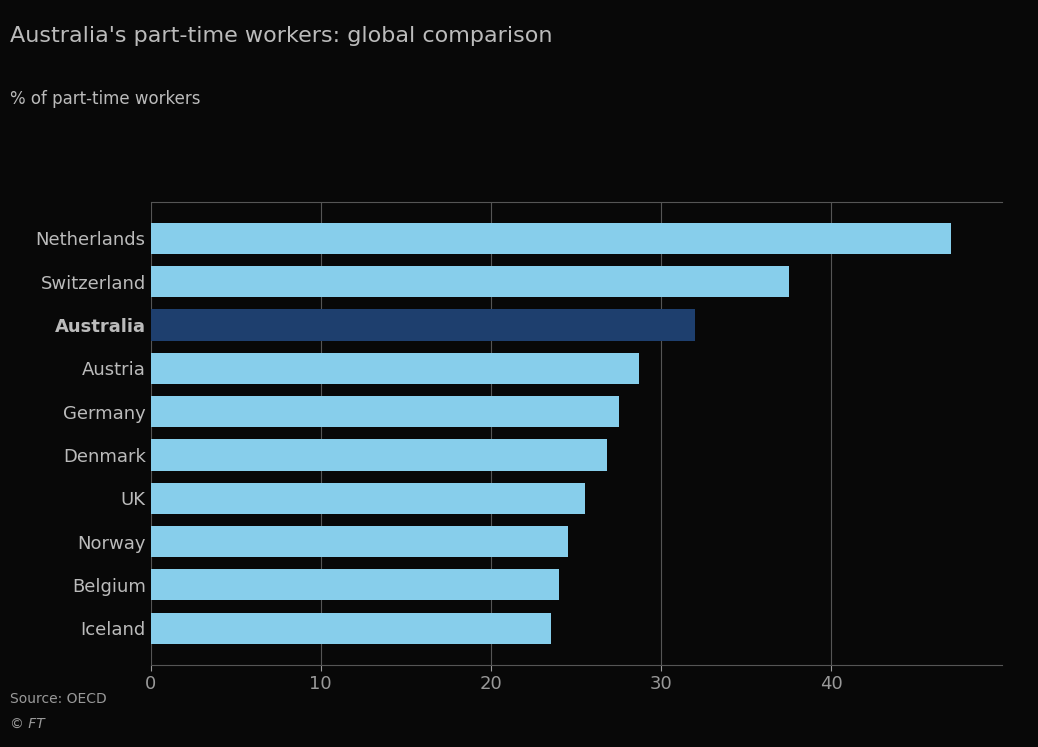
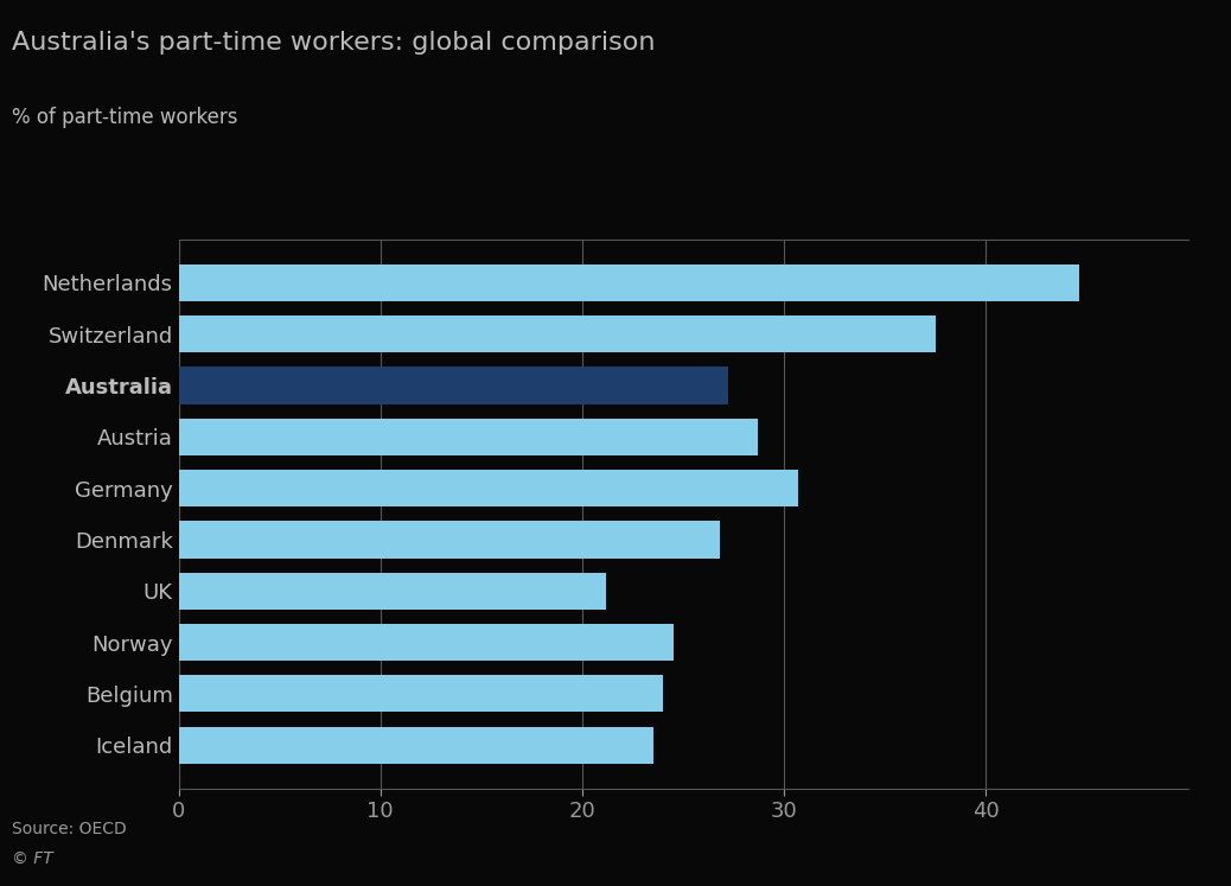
Netherlands: 47.0 -> 44.6
Australia: 32.0 -> 27.2
Germany: 27.5 -> 30.7
UK: 25.5 -> 21.2
